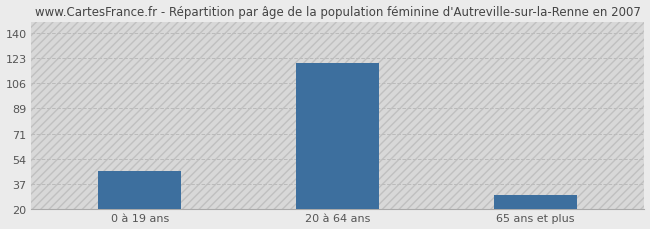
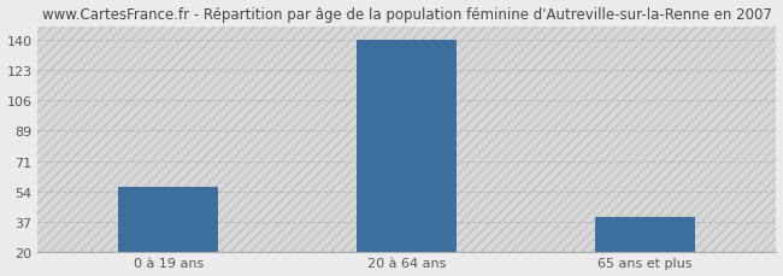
0 à 19 ans: 46 -> 57
20 à 64 ans: 120 -> 140
65 ans et plus: 30 -> 40
